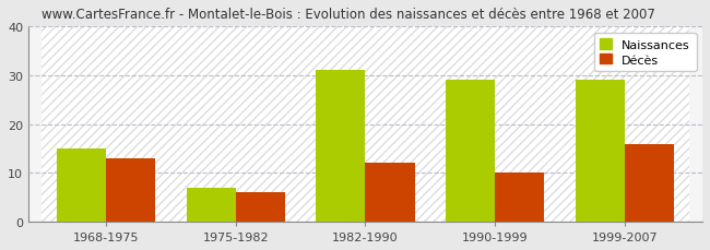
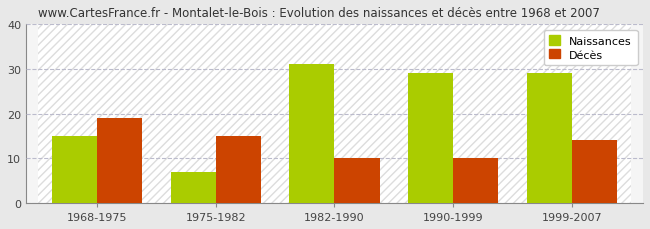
Décès/1968-1975: 13 -> 19
Décès/1975-1982: 6 -> 15
Décès/1982-1990: 12 -> 10
Décès/1999-2007: 16 -> 14
